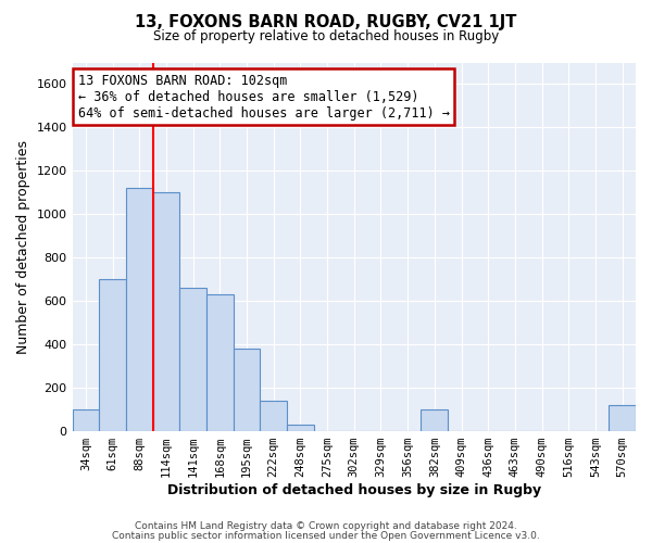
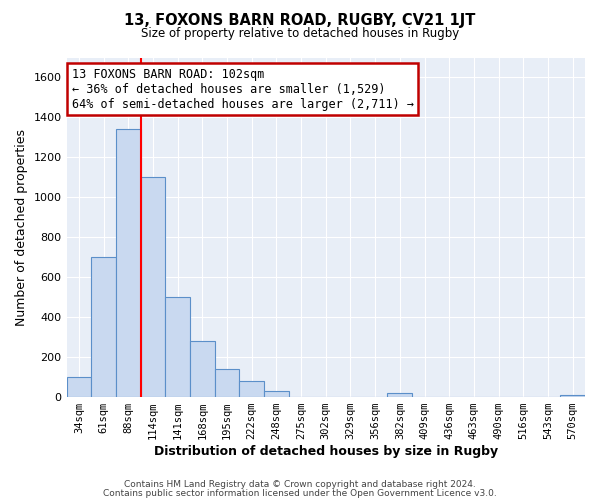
88sqm: 1120 -> 1340
141sqm: 660 -> 500
168sqm: 630 -> 280
195sqm: 380 -> 140
222sqm: 140 -> 80
382sqm: 100 -> 20
570sqm: 120 -> 10
